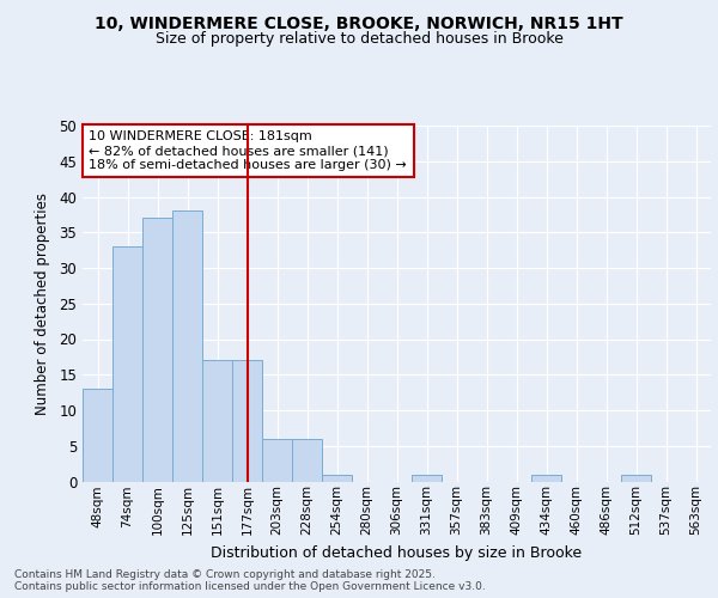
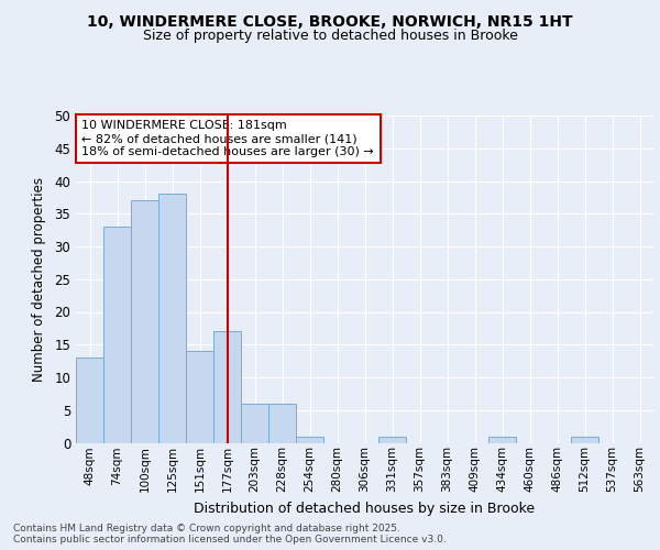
151sqm: 17 -> 14
